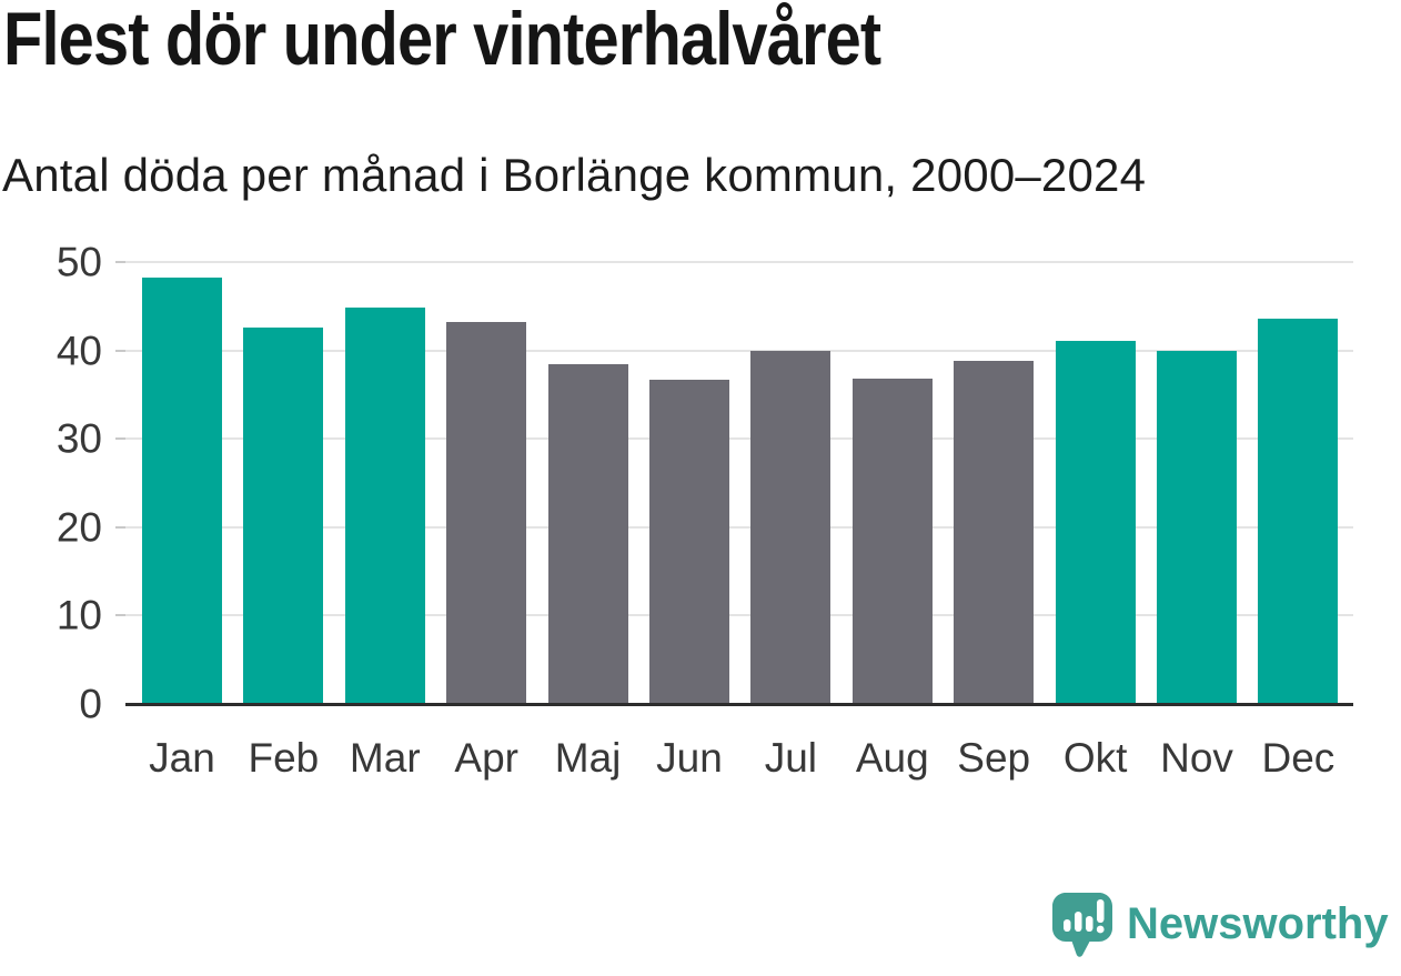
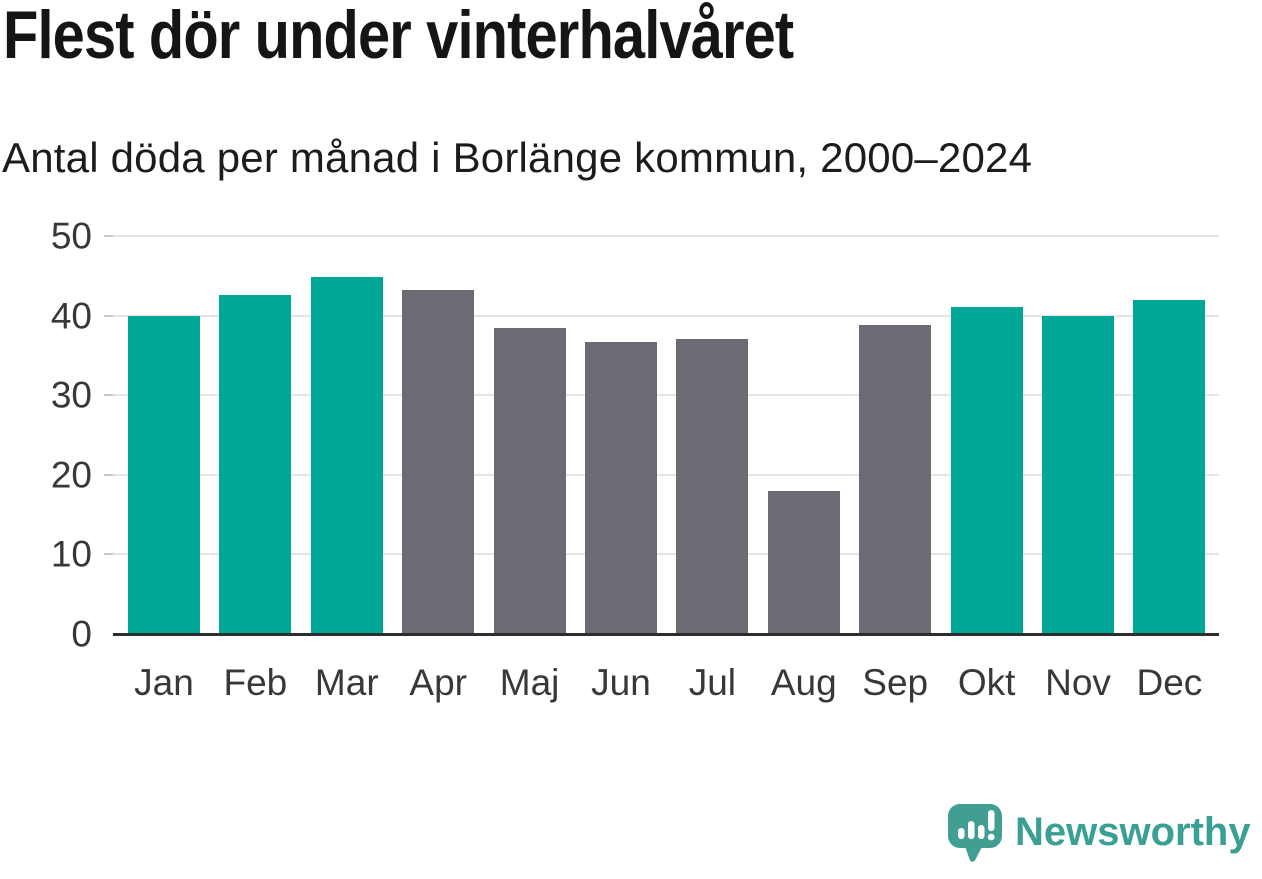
Jan: 48 -> 40
Jul: 40 -> 37
Aug: 37 -> 18
Dec: 44 -> 42
